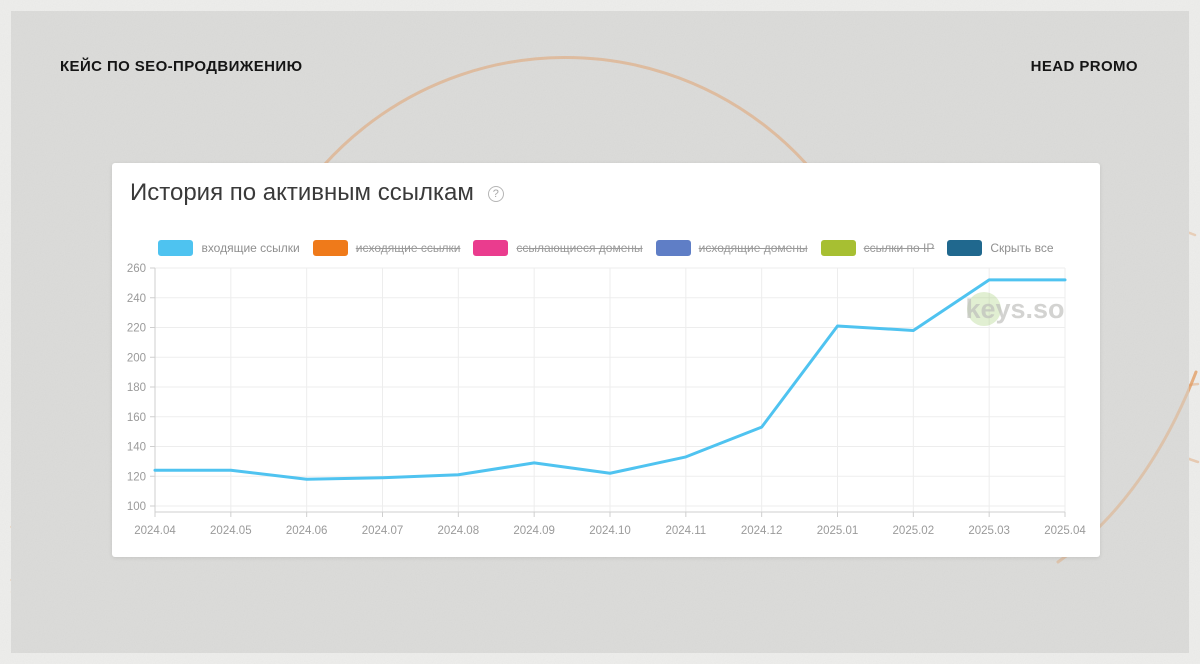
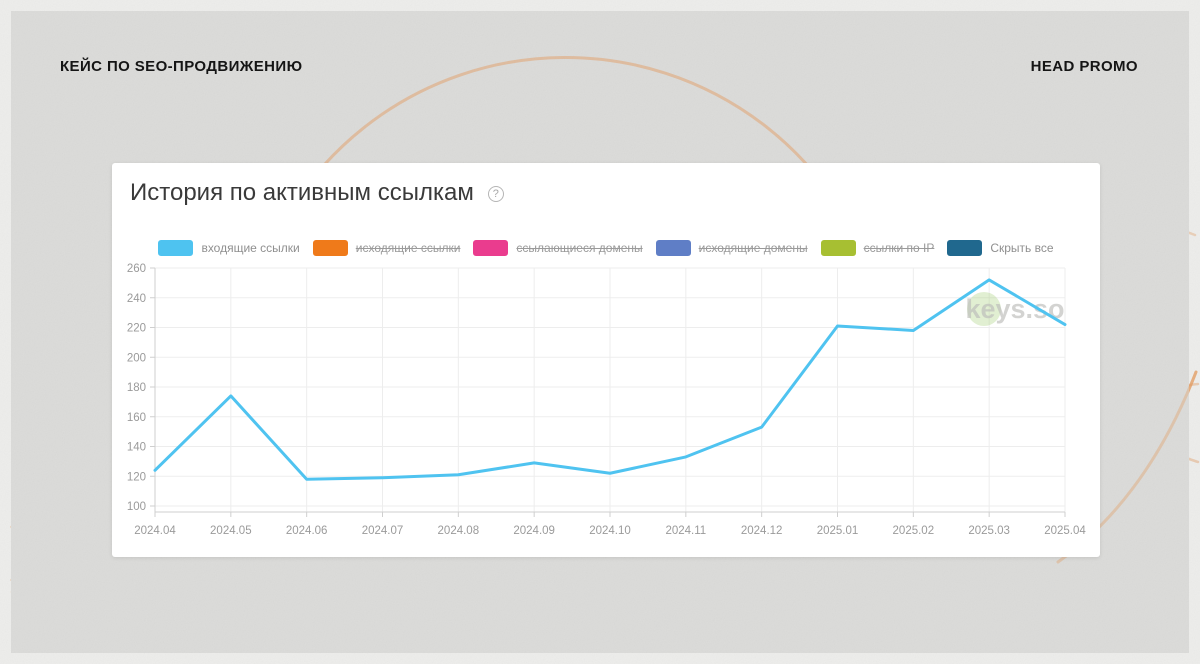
2024.05: 124 -> 174
2025.04: 252 -> 222
